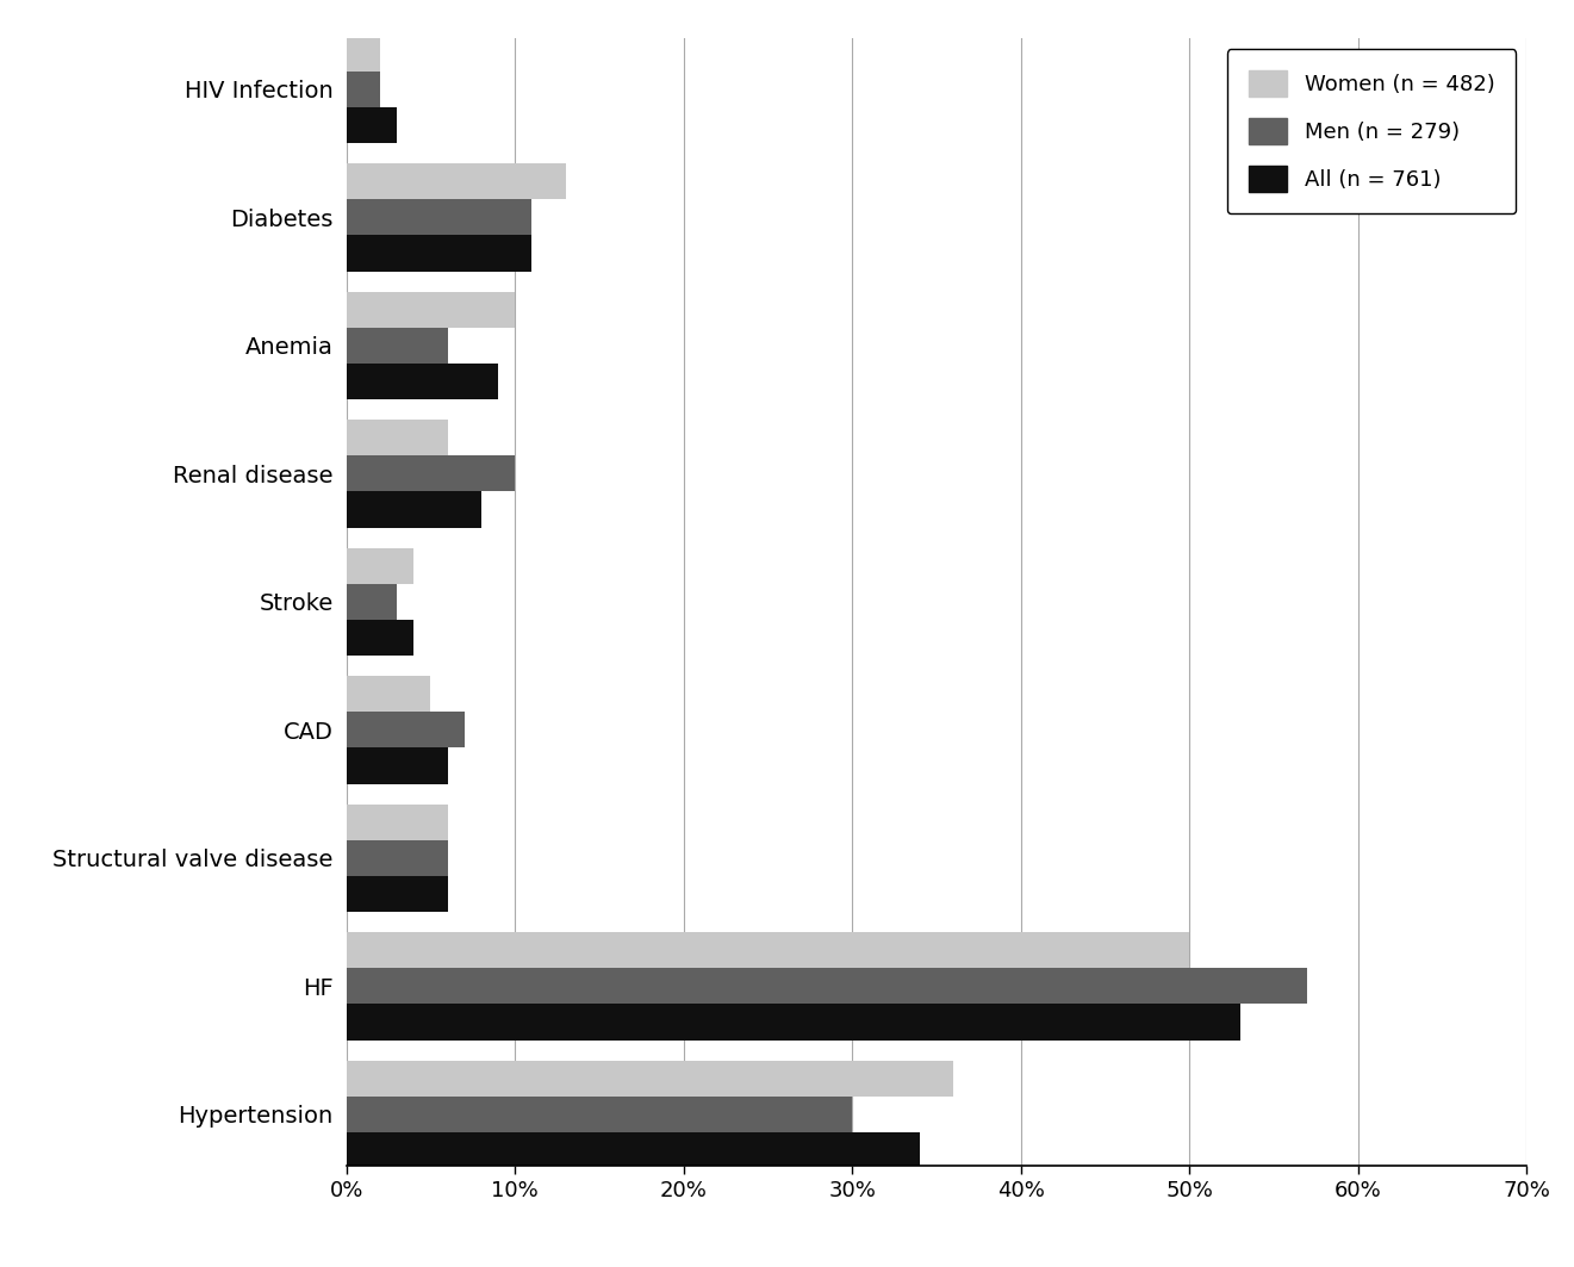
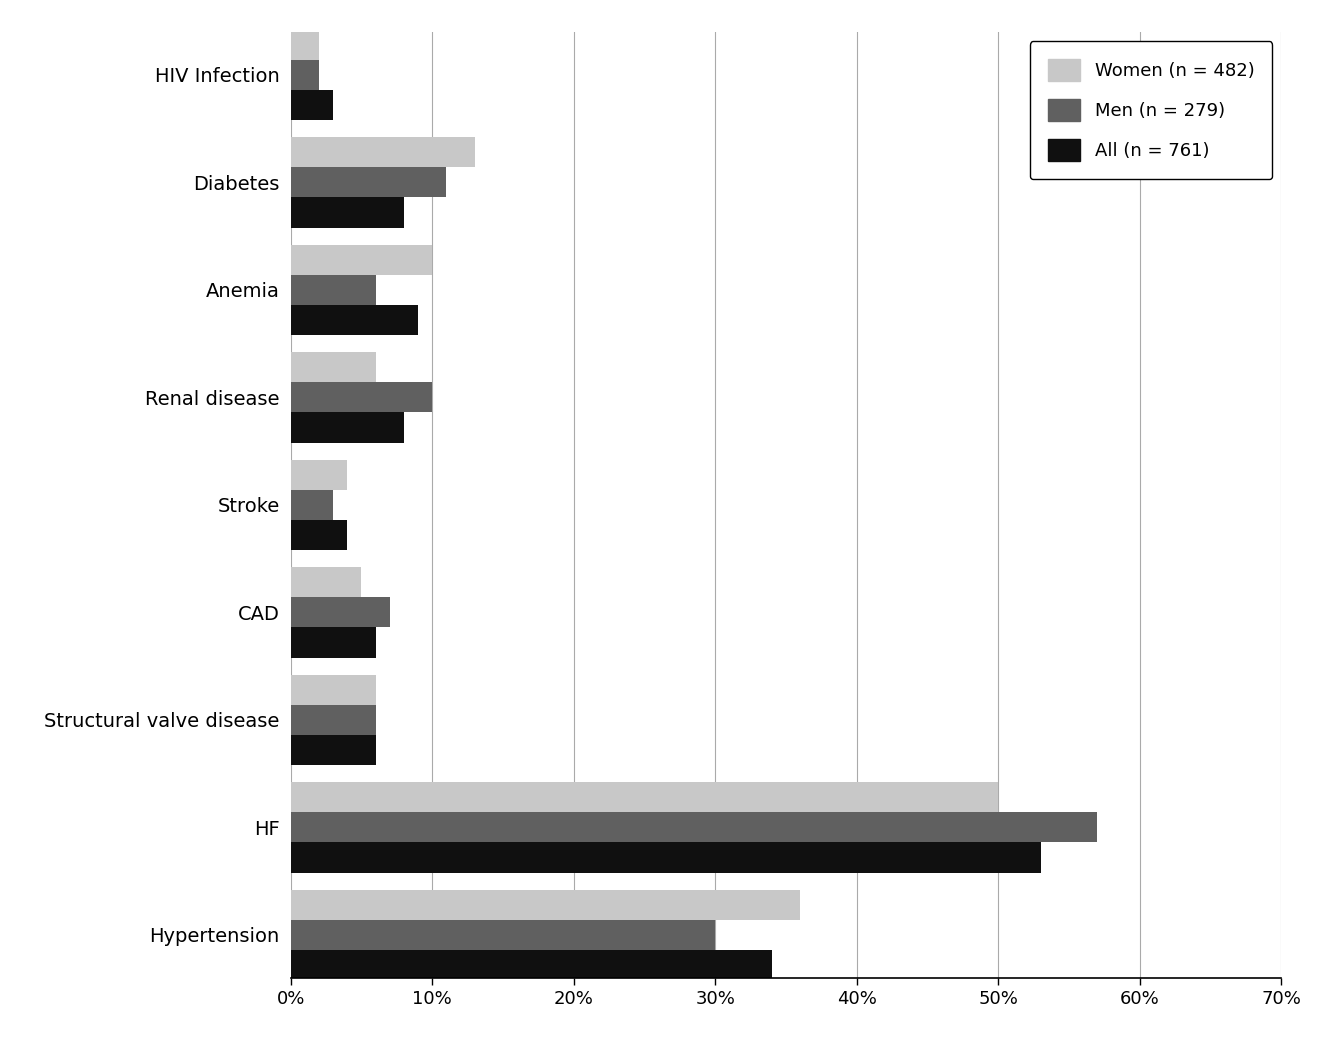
All (n = 761)/Diabetes: 11% -> 8%
